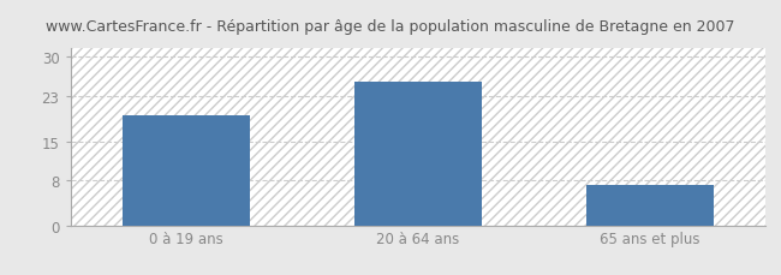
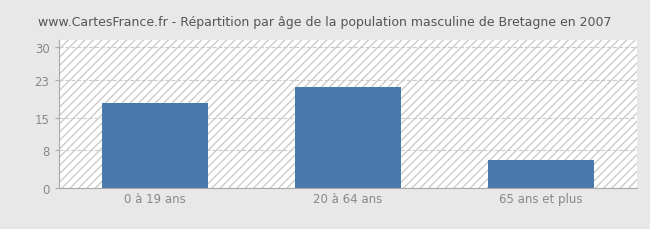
0 à 19 ans: 19.5 -> 18.0
20 à 64 ans: 25.5 -> 21.5
65 ans et plus: 7.2 -> 6.0
